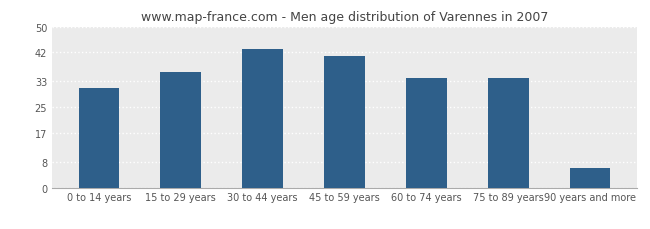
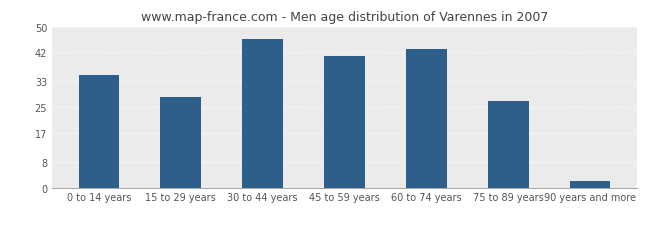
0 to 14 years: 31 -> 35
15 to 29 years: 36 -> 28
30 to 44 years: 43 -> 46
60 to 74 years: 34 -> 43
75 to 89 years: 34 -> 27
90 years and more: 6 -> 2
